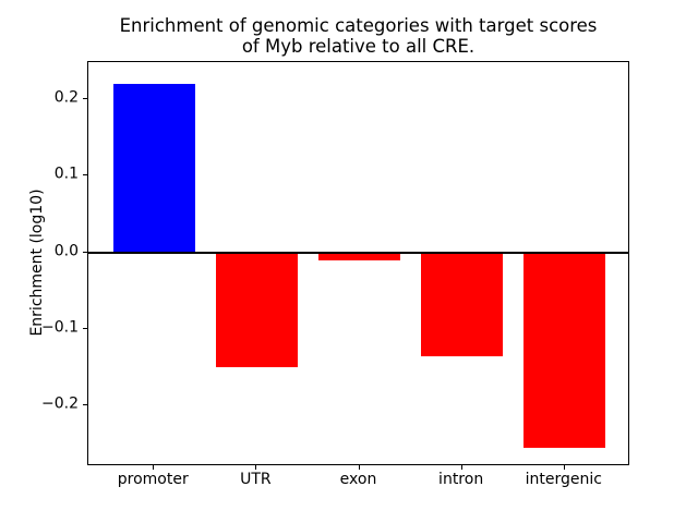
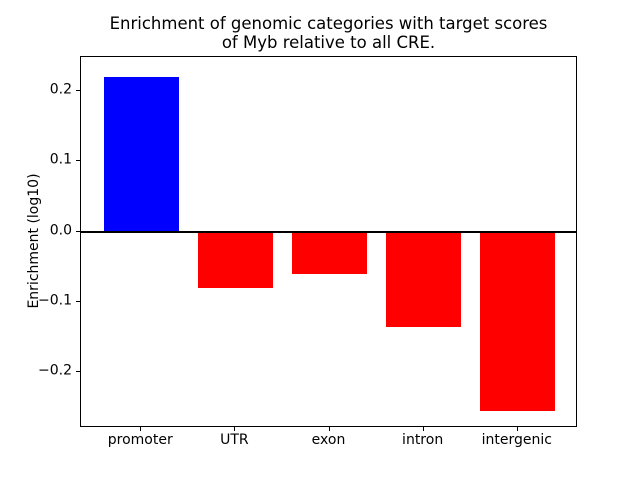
UTR: -0.15 -> -0.08
exon: -0.01 -> -0.06
